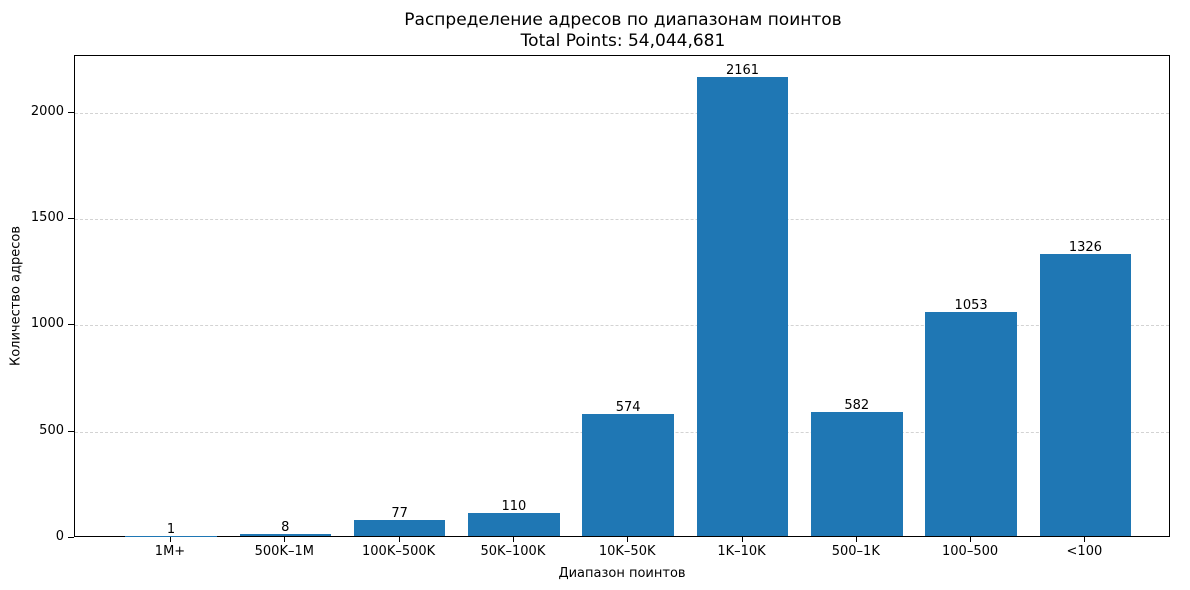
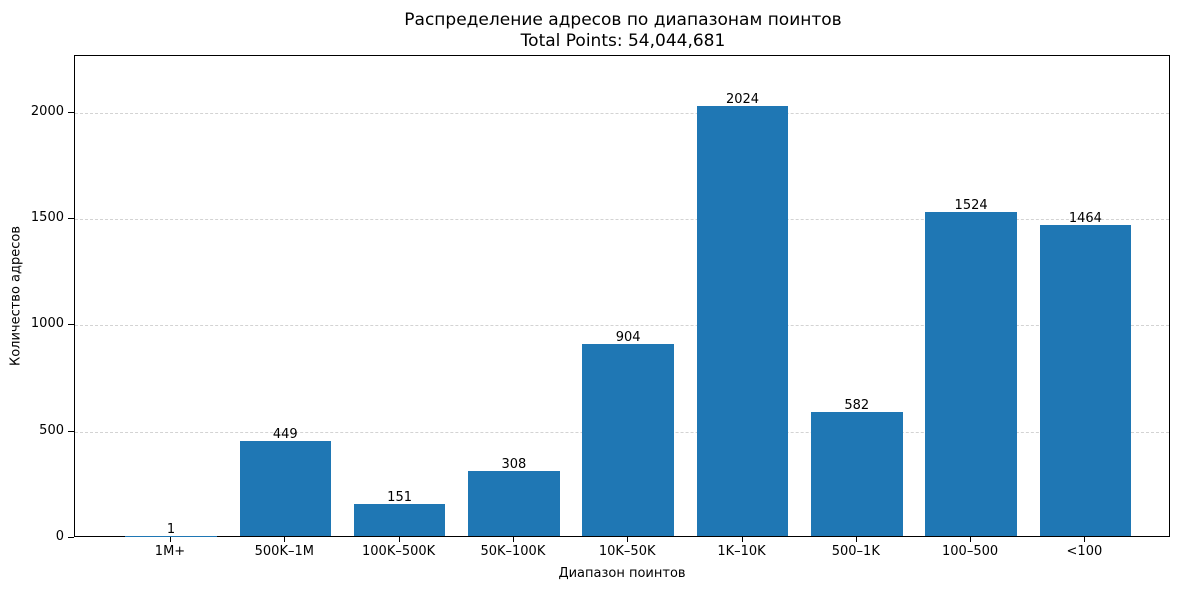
500K–1M: 8 -> 449
100K–500K: 77 -> 151
50K–100K: 110 -> 308
10K–50K: 574 -> 904
1K–10K: 2161 -> 2024
100–500: 1053 -> 1524
<100: 1326 -> 1464
